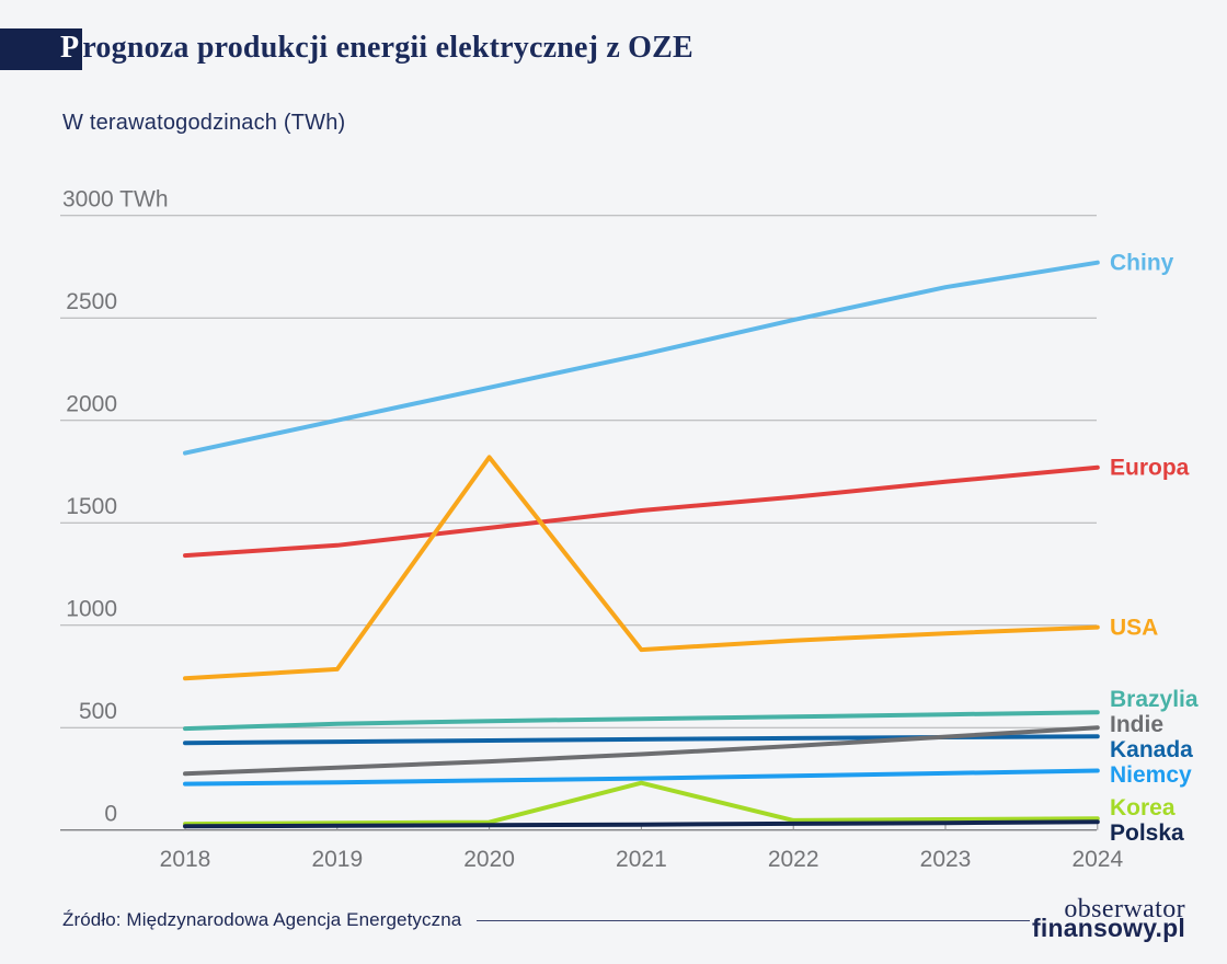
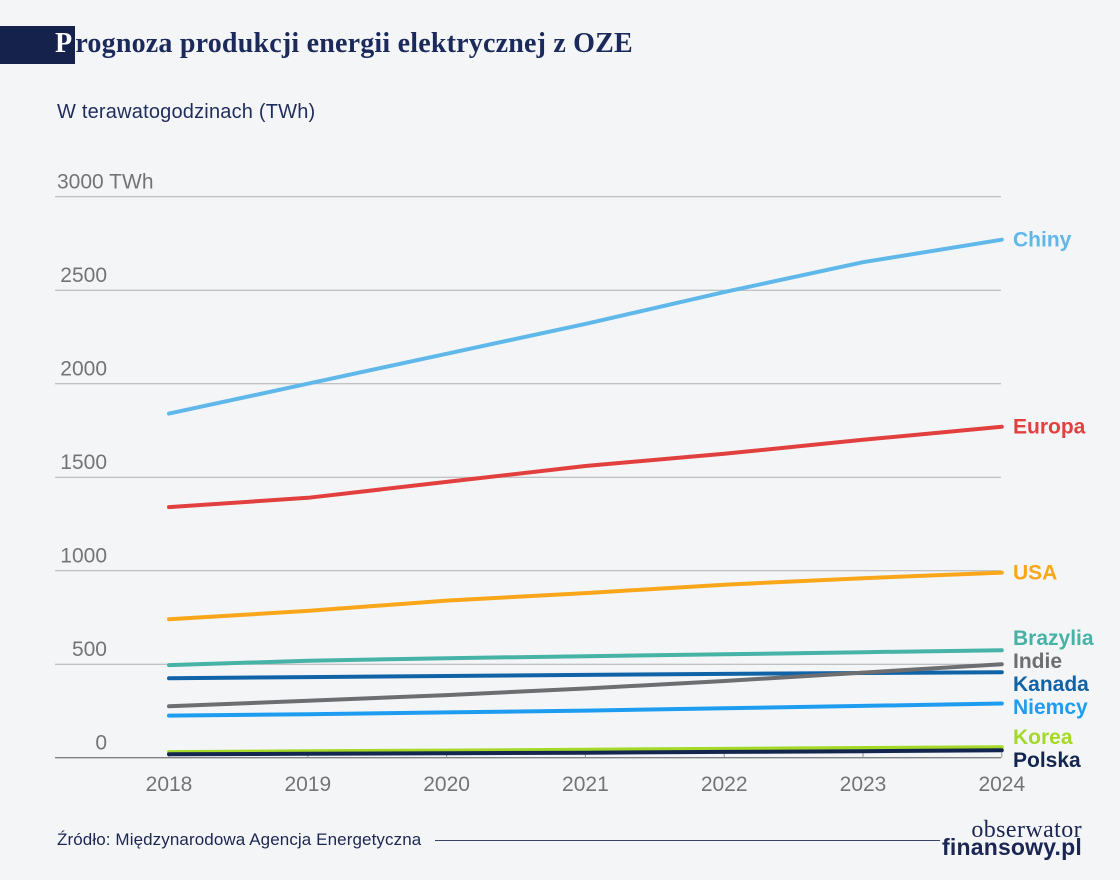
USA/2020: 1820 -> 840
Korea/2021: 230 -> 40
